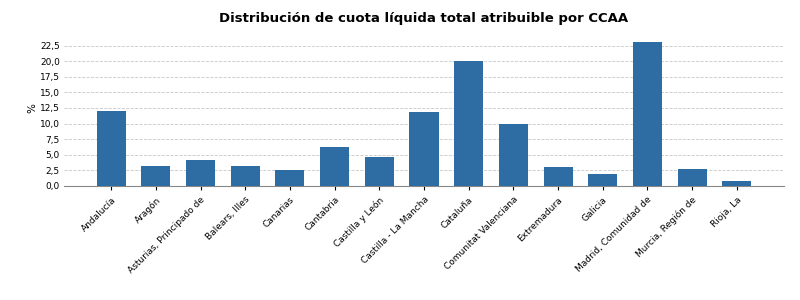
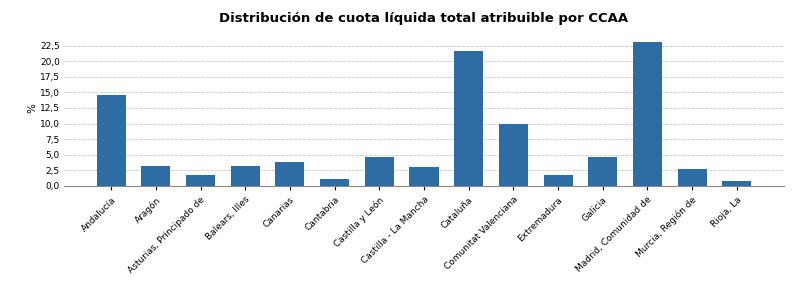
Andalucía: 12,0 -> 14,6
Asturias, Principado de: 4,2 -> 1,8
Canarias: 2,6 -> 3,8
Cantabria: 6,2 -> 1,1
Castilla - La Mancha: 11,8 -> 3,1
Cataluña: 20,0 -> 21,6
Extremadura: 3,0 -> 1,7
Galicia: 2,0 -> 4,6
